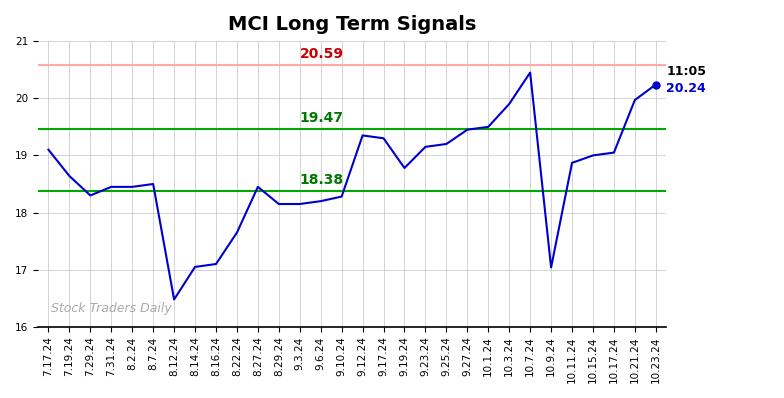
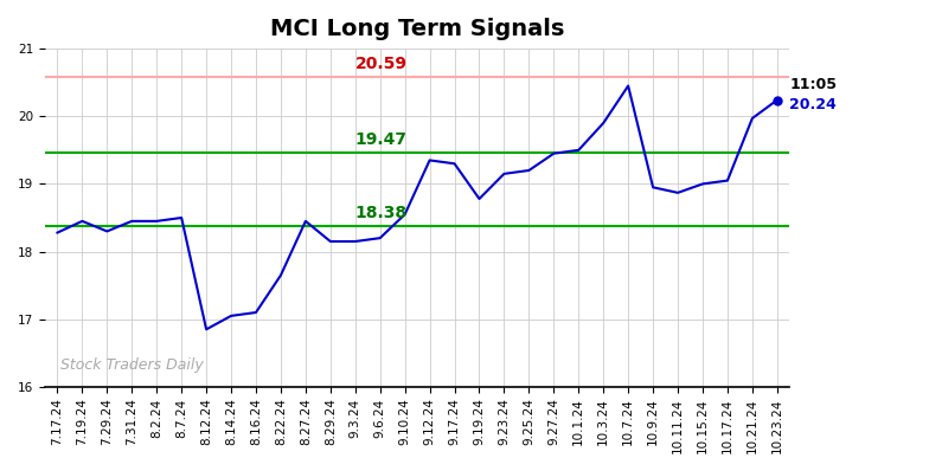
7.17.24: 19.10 -> 18.28
7.19.24: 18.64 -> 18.45
8.12.24: 16.48 -> 16.85
9.10.24: 18.28 -> 18.55
10.9.24: 17.04 -> 18.95
